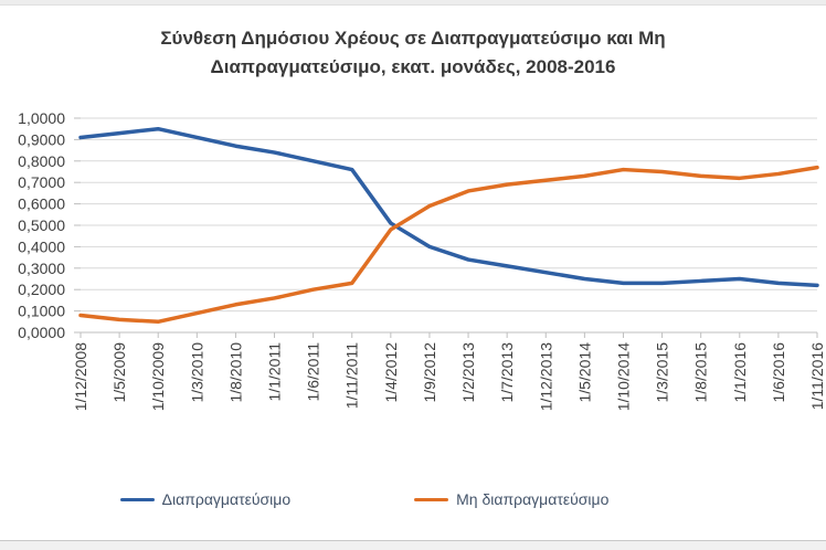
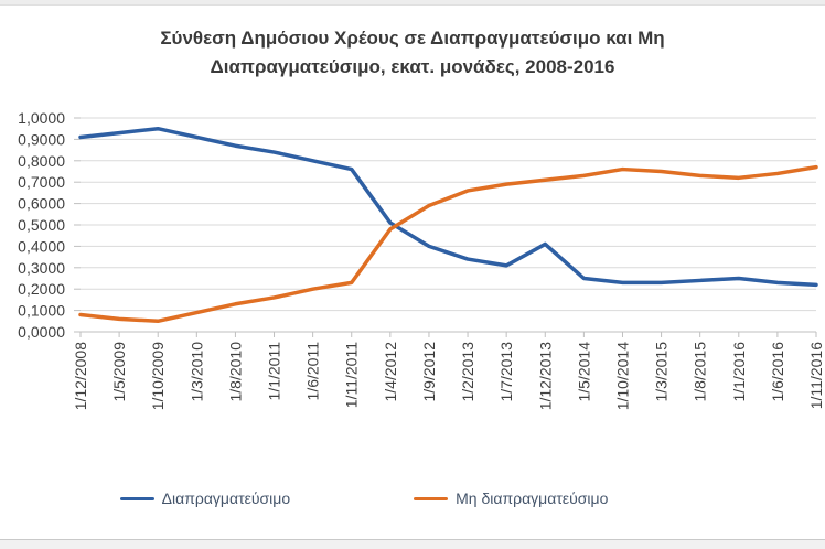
Διαπραγματεύσιμο/1/12/2013: 0,28 -> 0,41
